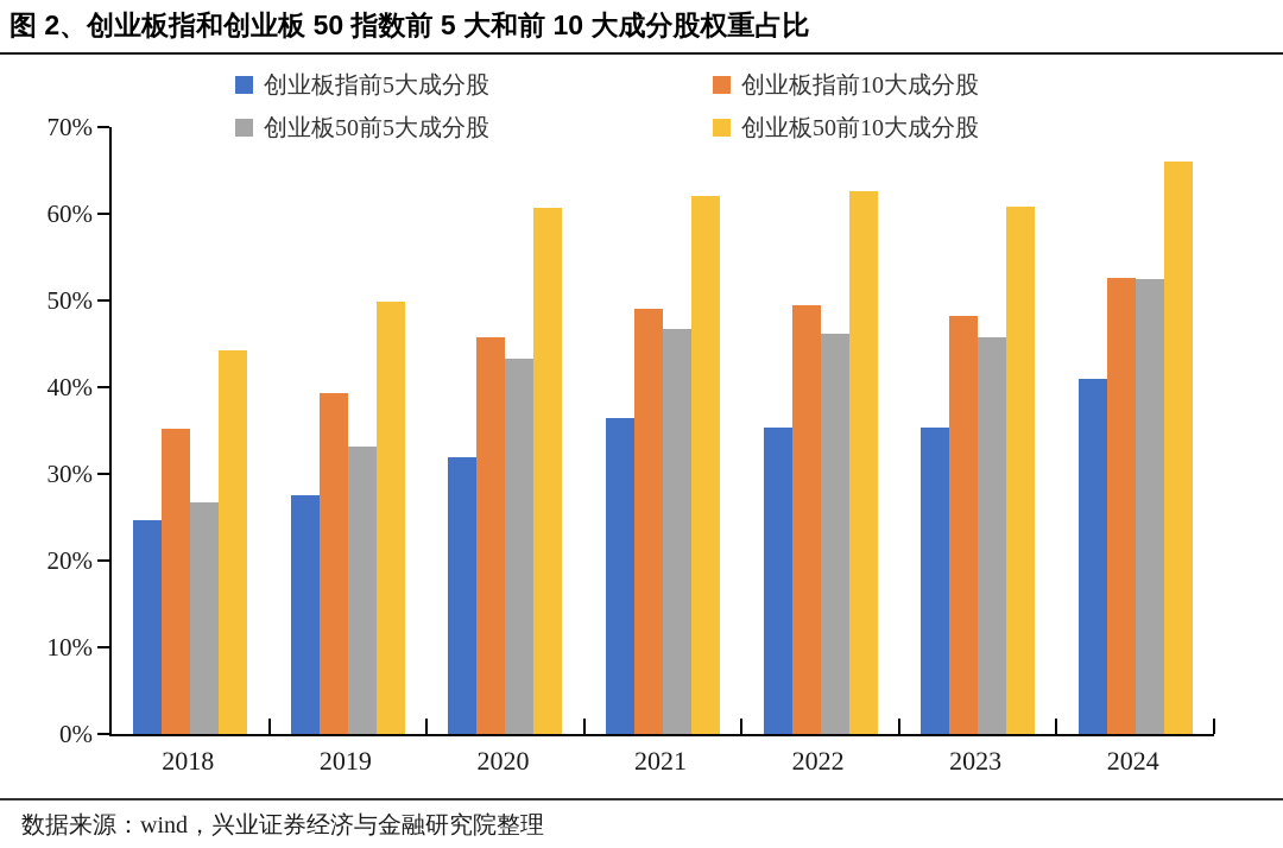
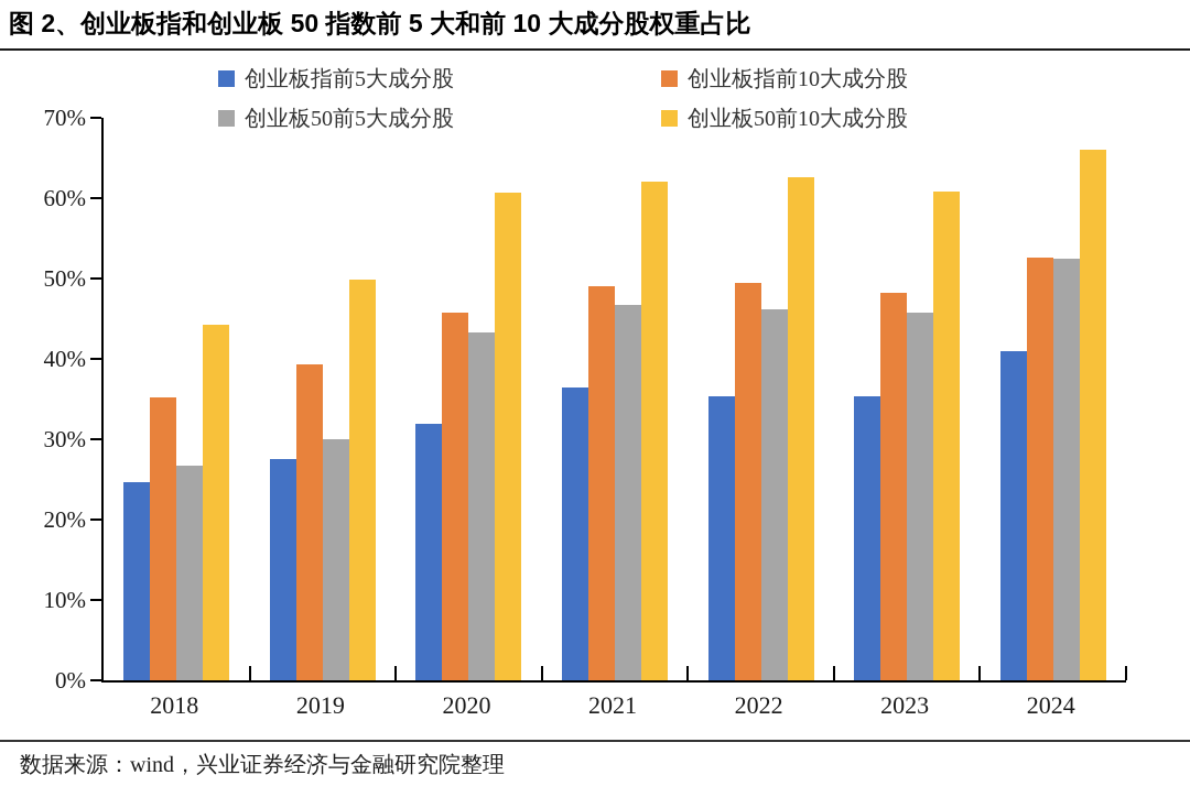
创业板50前5大成分股/2019: 33% -> 30%
